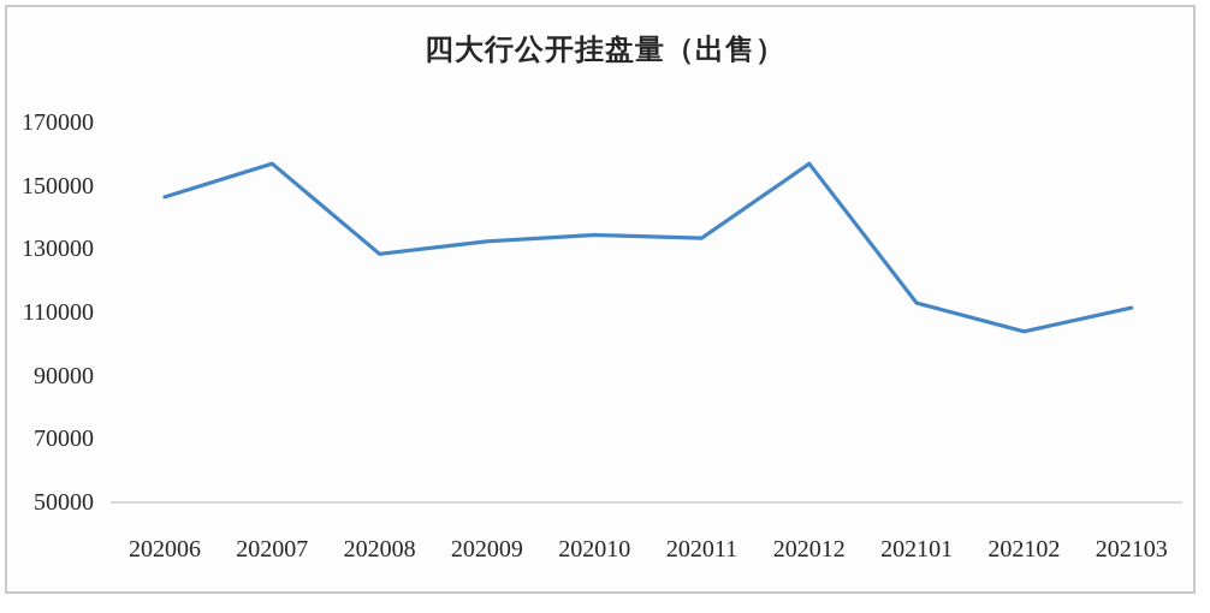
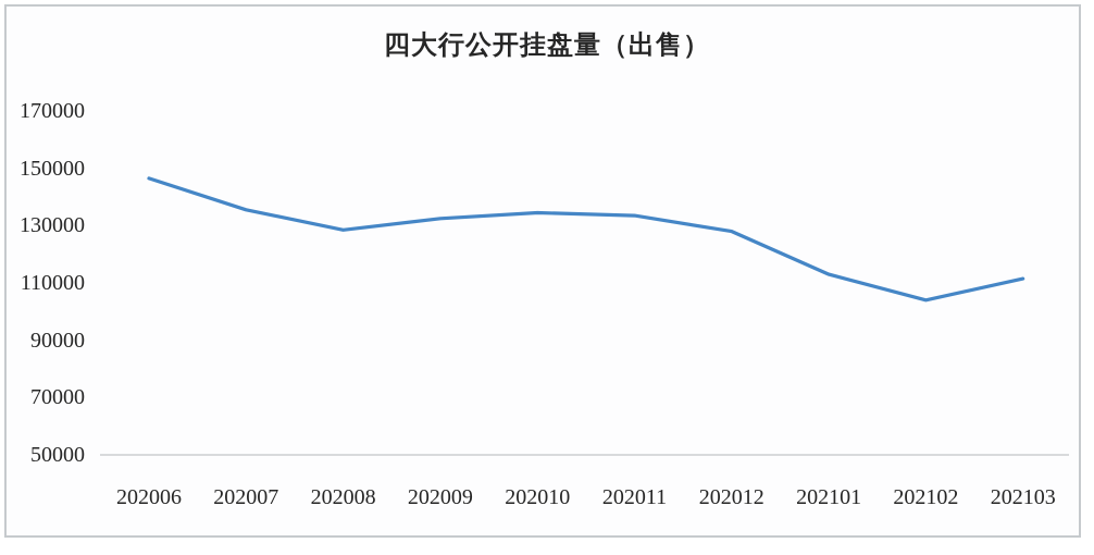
202007: 157000 -> 136000
202012: 157000 -> 128000
